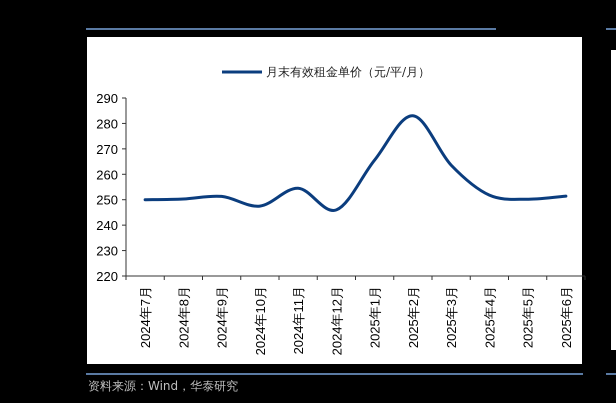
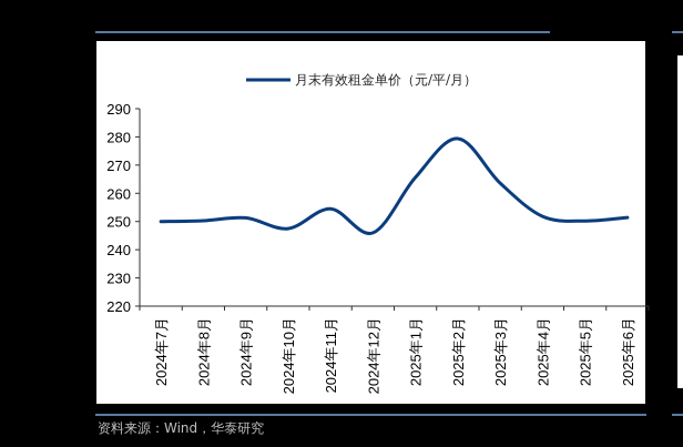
2025年2月: 283 -> 279
